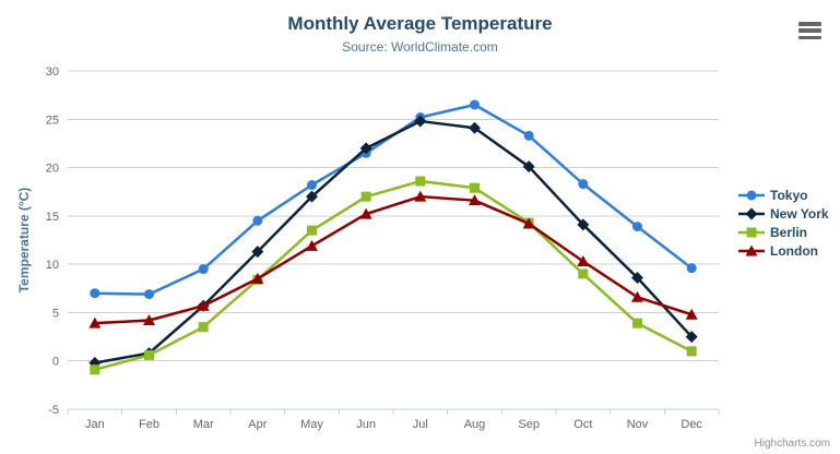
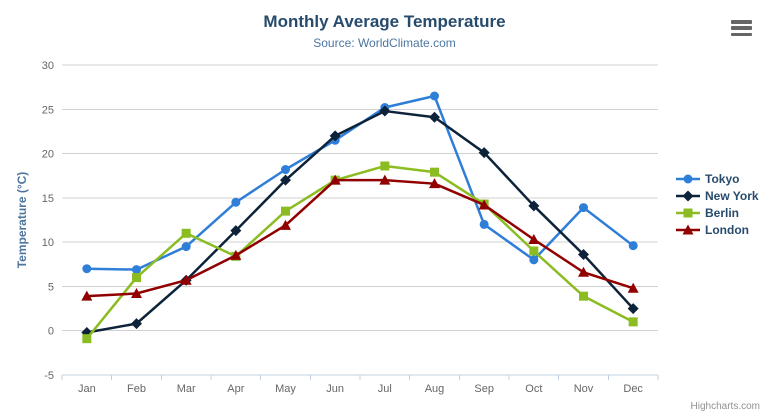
Berlin/Feb: 1 -> 6
Berlin/Mar: 4 -> 11
London/Jun: 15 -> 17
Tokyo/Sep: 23 -> 12
Tokyo/Oct: 18 -> 8
